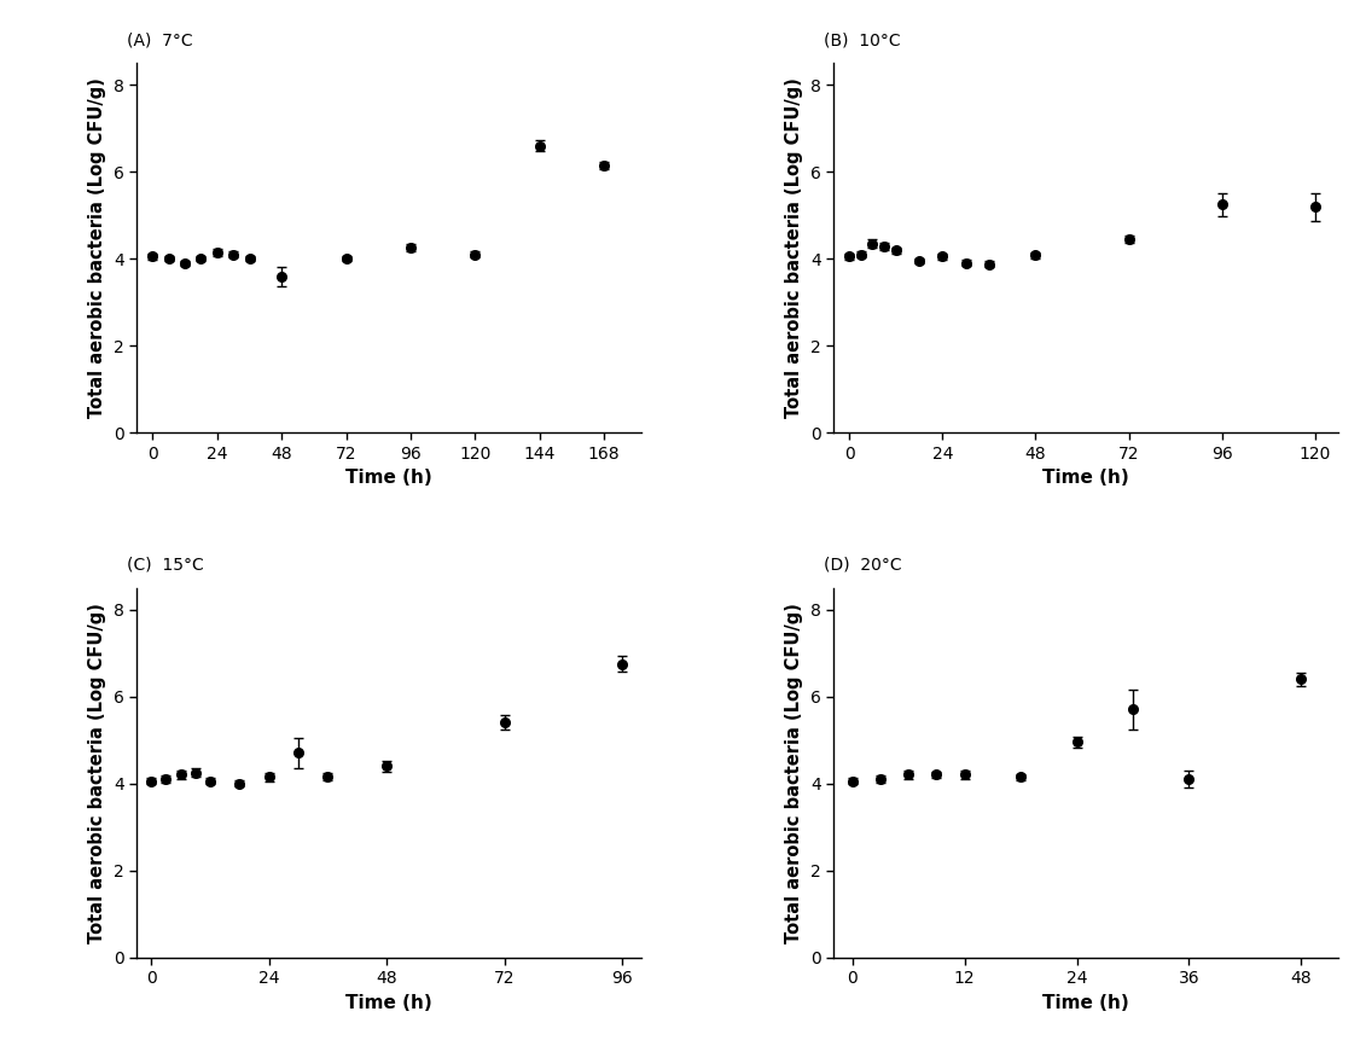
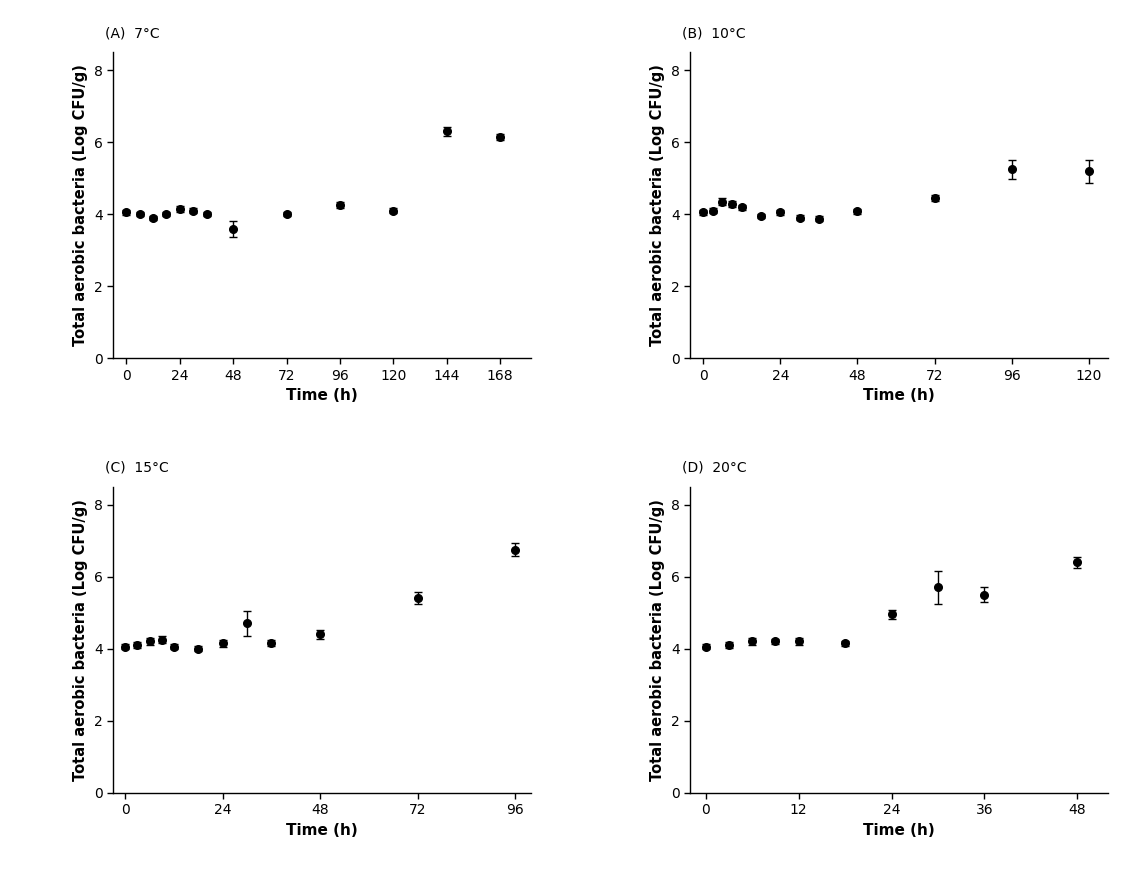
144: 6.60 -> 6.30
36: 4.10 -> 5.50
